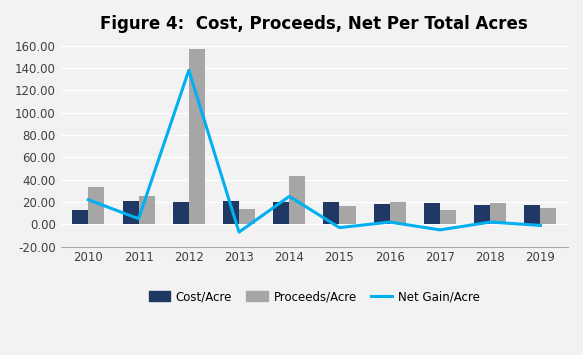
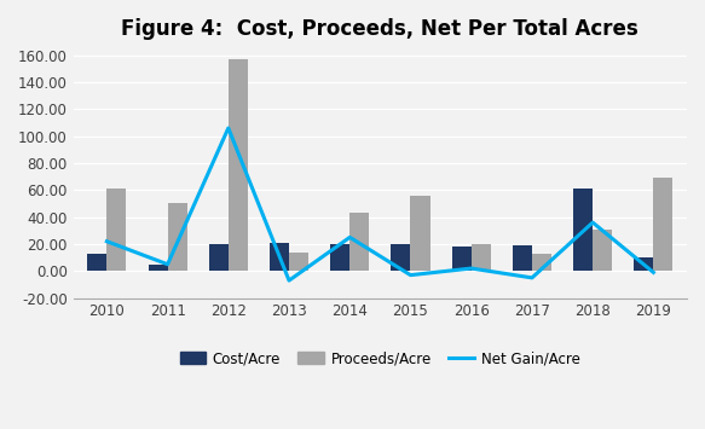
Proceeds/Acre/2010: 33 -> 61
Cost/Acre/2011: 21 -> 5
Proceeds/Acre/2011: 25 -> 50
Net Gain/Acre/2012: 138 -> 106
Proceeds/Acre/2015: 16 -> 56
Cost/Acre/2018: 17 -> 61
Net Gain/Acre/2018: 2 -> 36
Proceeds/Acre/2018: 19 -> 31
Cost/Acre/2019: 17 -> 10
Proceeds/Acre/2019: 15 -> 69
